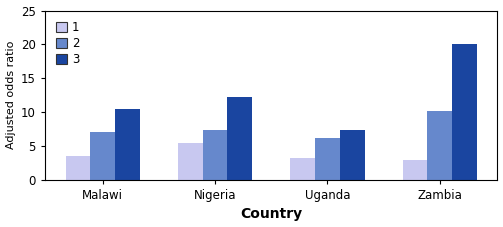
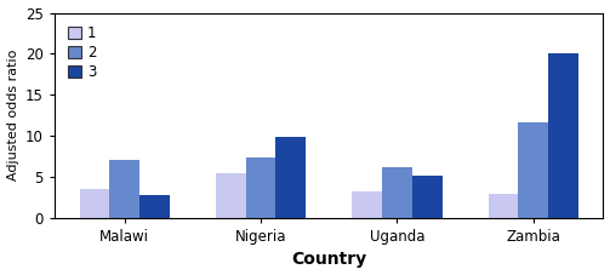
3/Malawi: 10.5 -> 2.8
3/Nigeria: 12.3 -> 9.8
3/Uganda: 7.3 -> 5.2
2/Zambia: 10.1 -> 11.6
